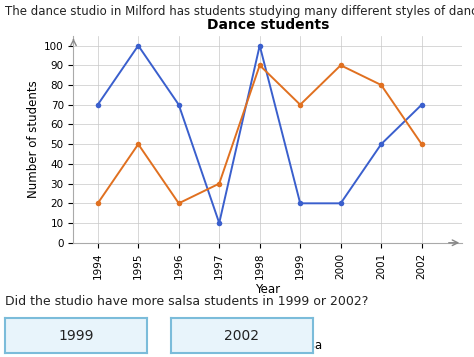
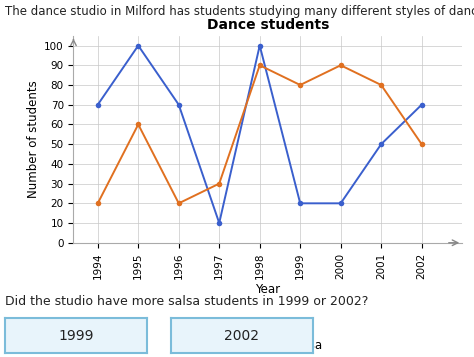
salsa/1995: 50 -> 60
salsa/1999: 70 -> 80
